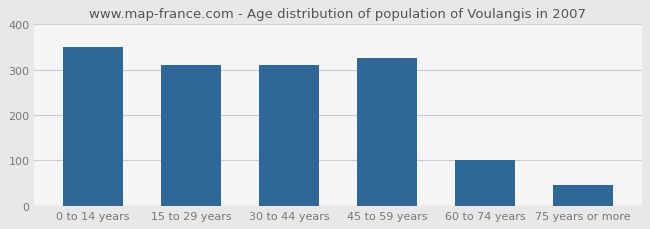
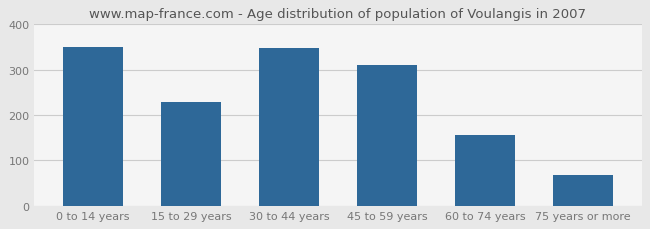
15 to 29 years: 310 -> 228
30 to 44 years: 310 -> 347
45 to 59 years: 325 -> 310
60 to 74 years: 100 -> 157
75 years or more: 45 -> 68
